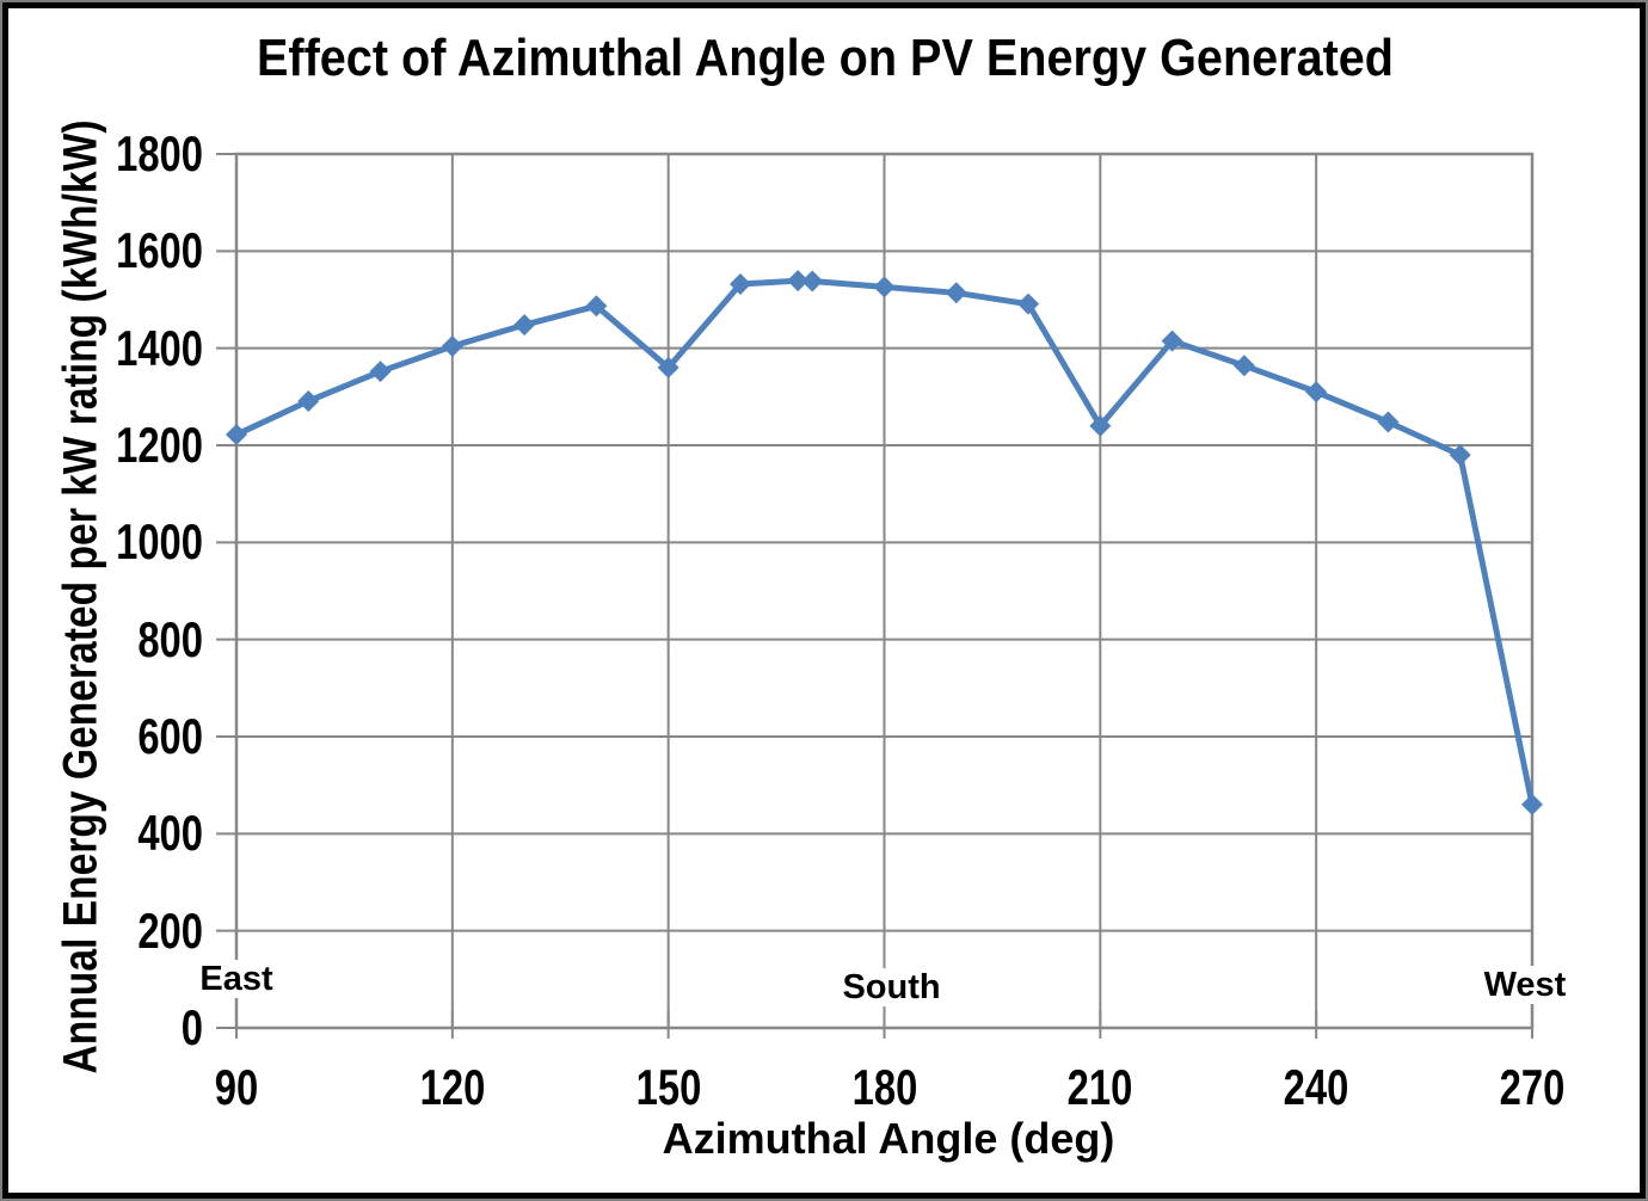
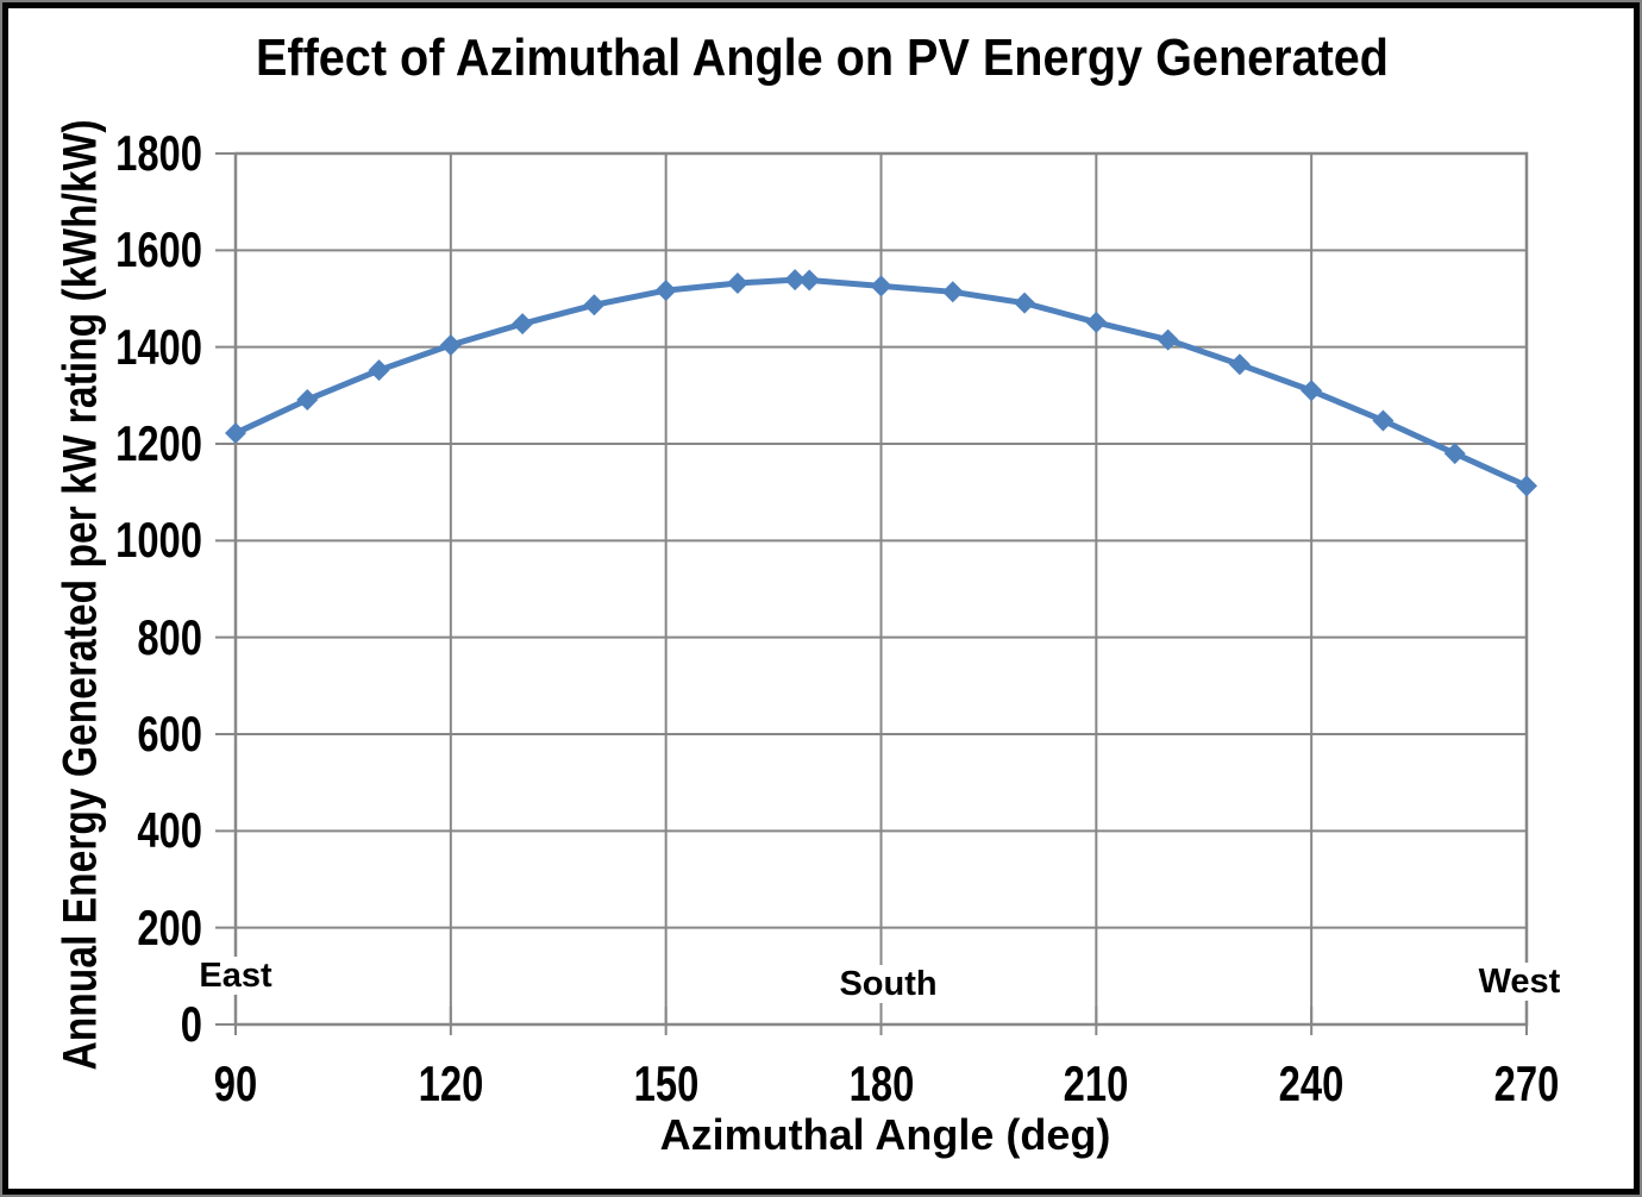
150: 1360 -> 1520
210: 1240 -> 1450
270: 460 -> 1110
